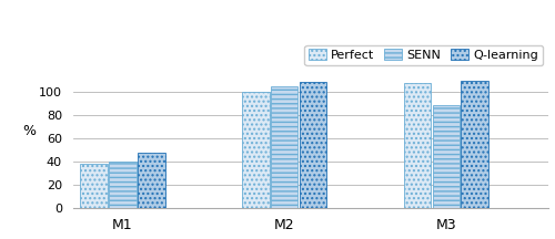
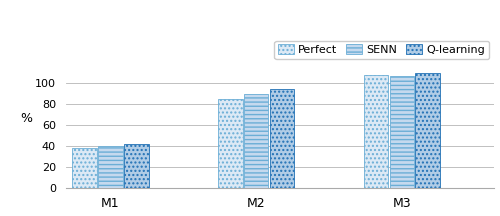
Q-learning/M1: 48 -> 42
Perfect/M2: 100 -> 85
SENN/M2: 105 -> 90
Q-learning/M2: 109 -> 95
SENN/M3: 89 -> 107
